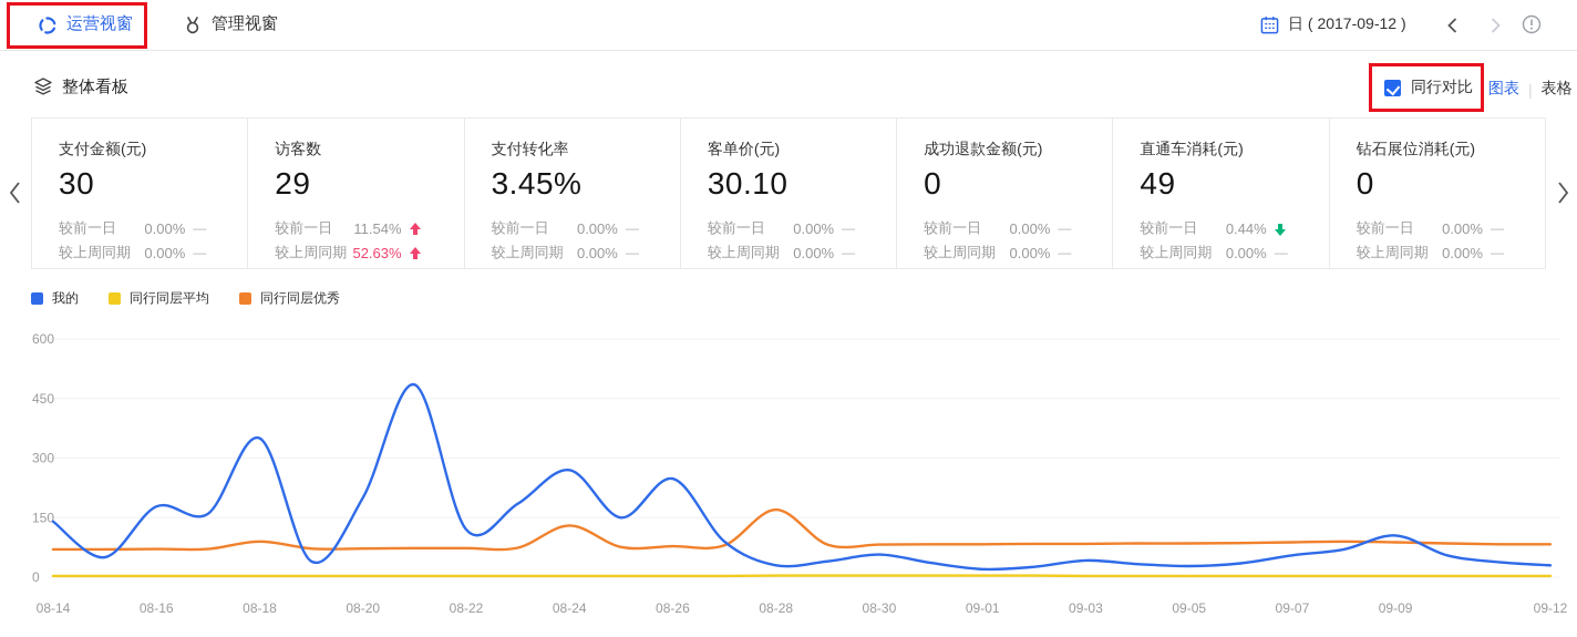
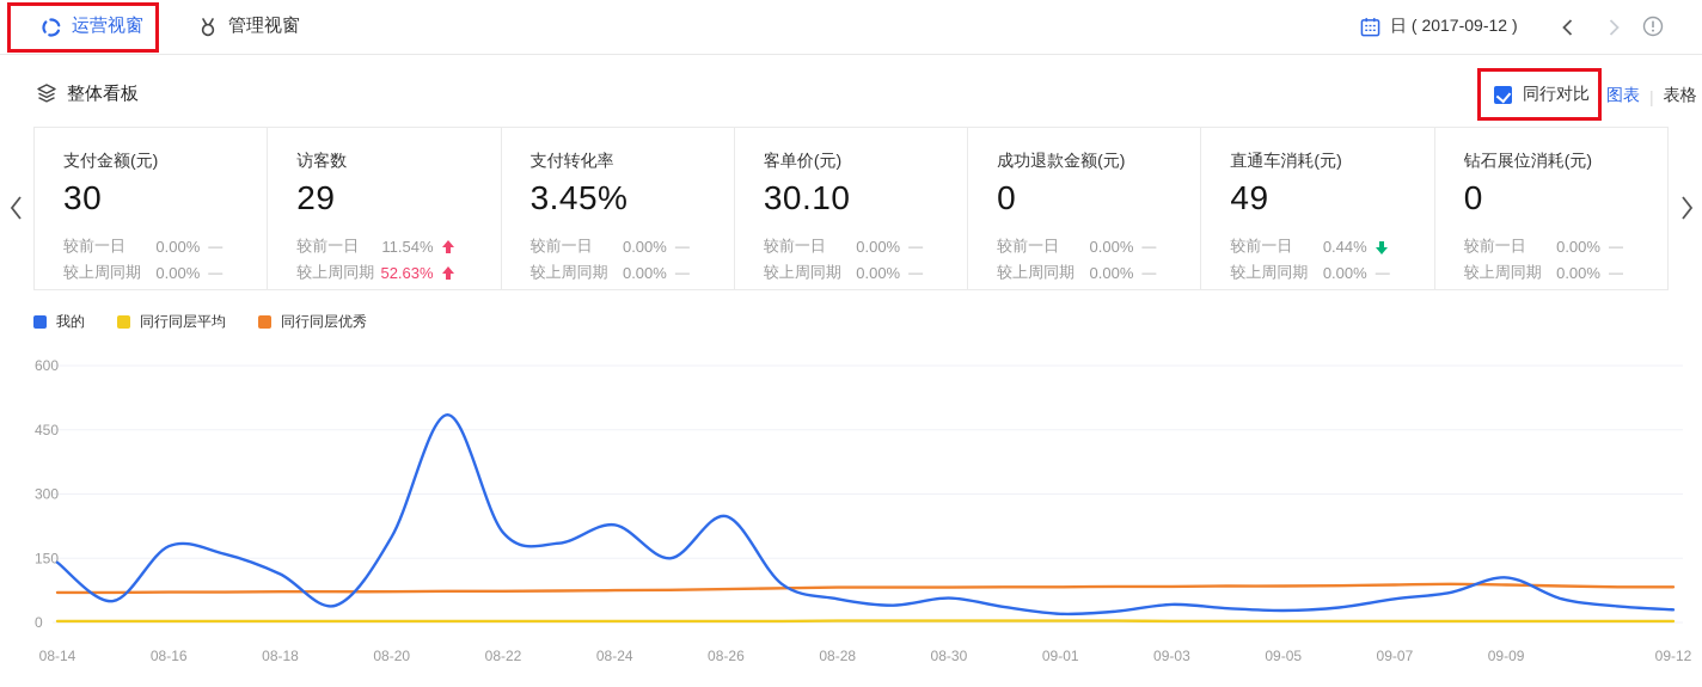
我的/08-18: 350 -> 110
同行同层优秀/08-18: 90 -> 70
我的/08-22: 120 -> 210
我的/08-24: 270 -> 230
同行同层优秀/08-24: 130 -> 80
我的/08-28: 30 -> 60
同行同层优秀/08-28: 170 -> 80
